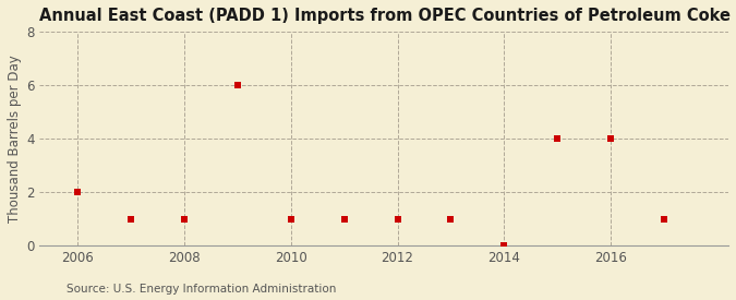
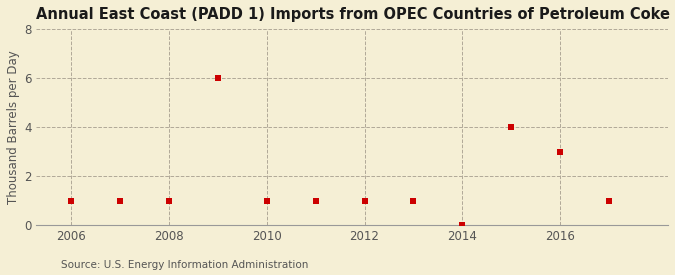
2006: 2 -> 1
2016: 4 -> 3
